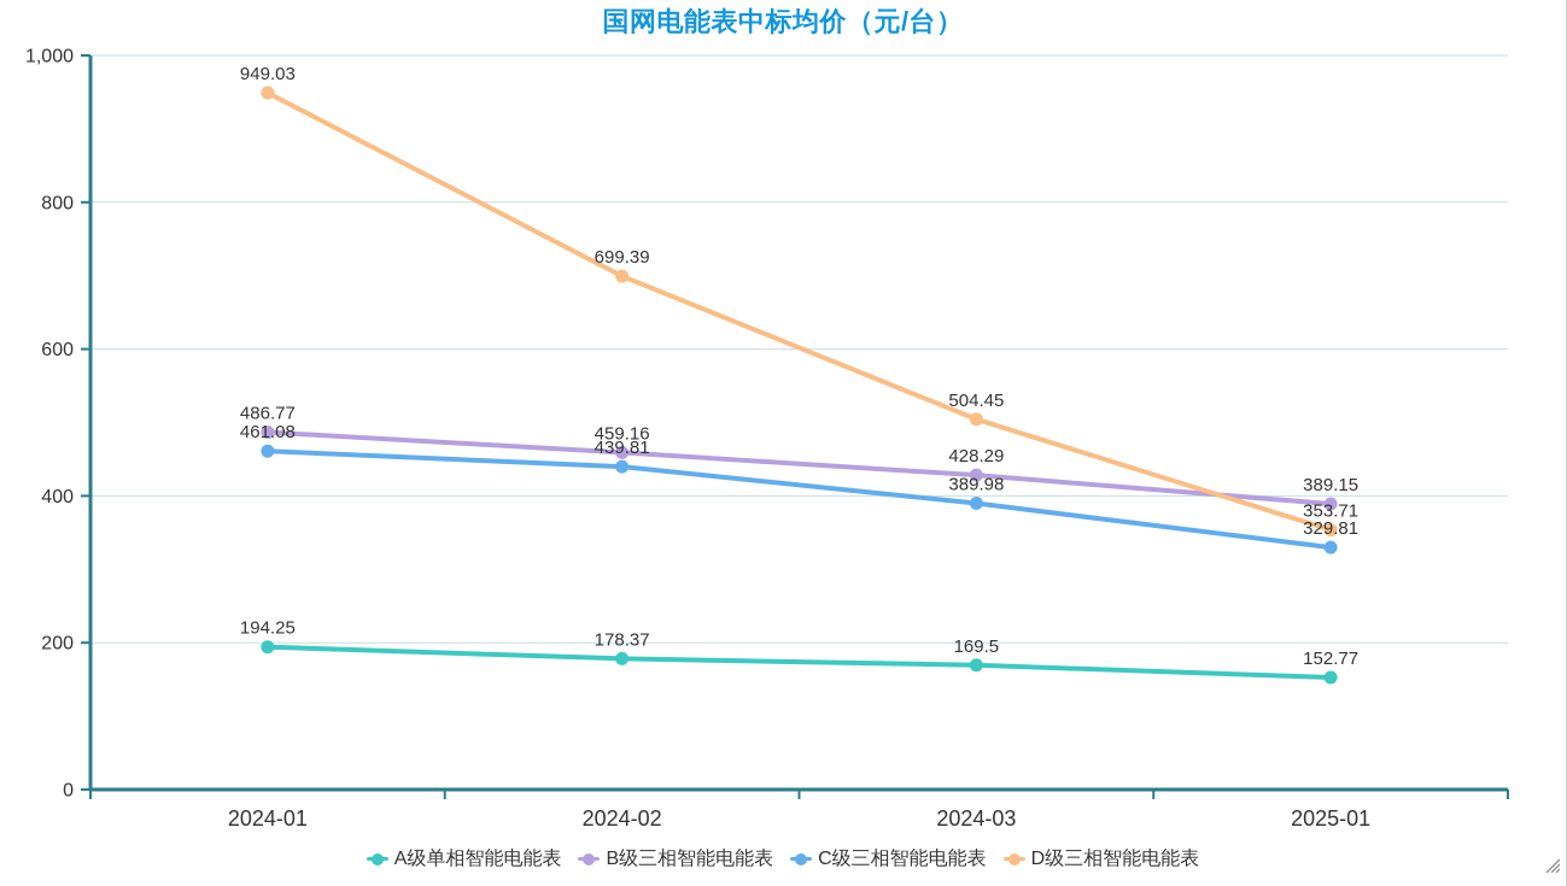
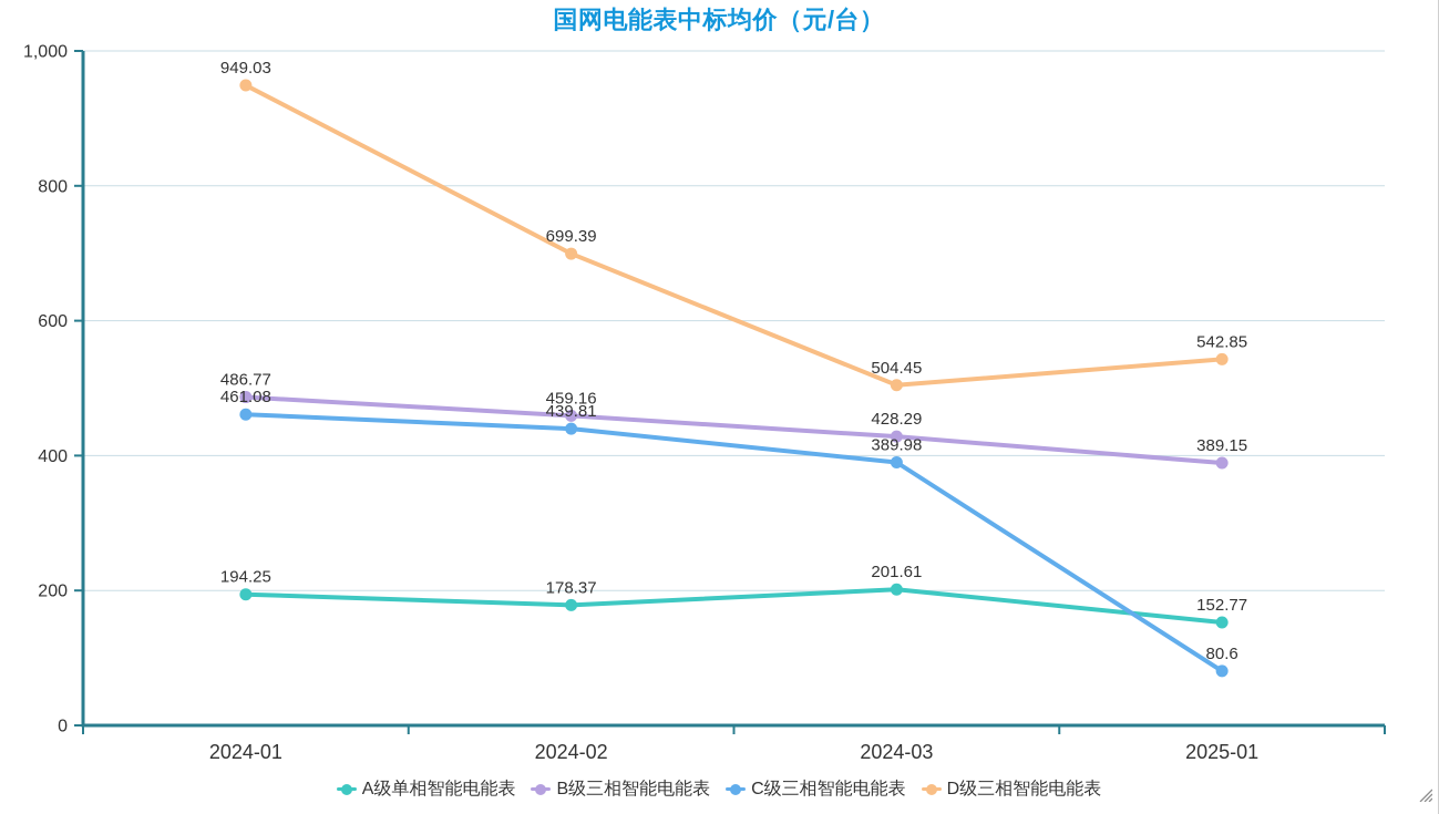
A级单相智能电能表/2024-03: 169.5 -> 201.61
C级三相智能电能表/2025-01: 329.81 -> 80.6
D级三相智能电能表/2025-01: 353.71 -> 542.85
